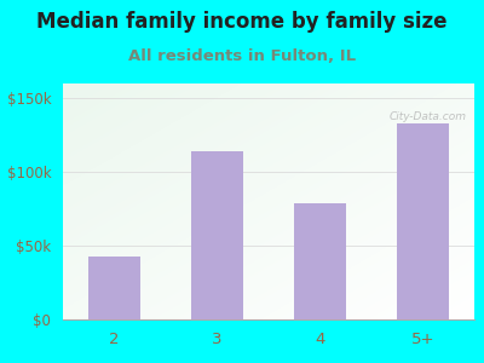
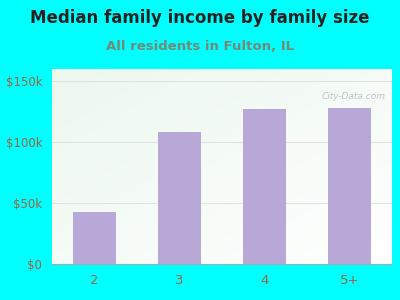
3: $114k -> $108k
4: $79k -> $127k
5+: $133k -> $128k
